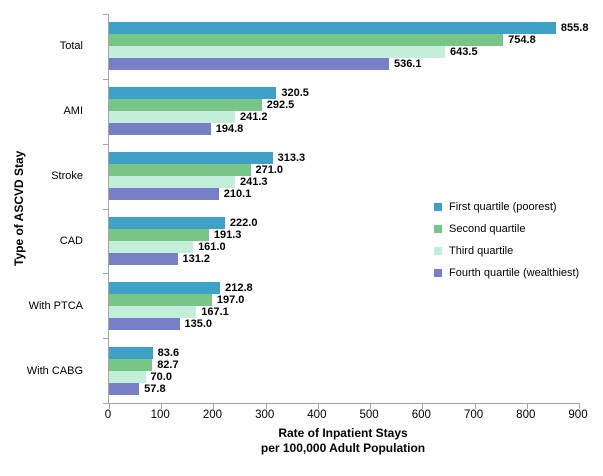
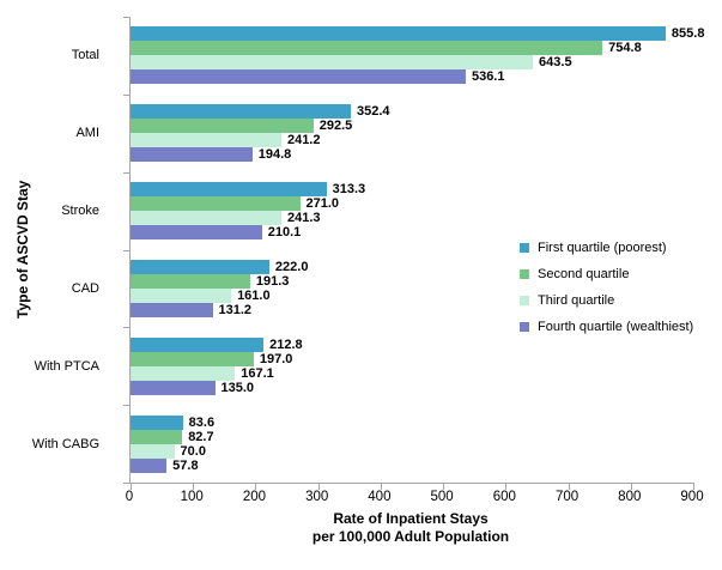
First quartile (poorest)/AMI: 320.5 -> 352.4
